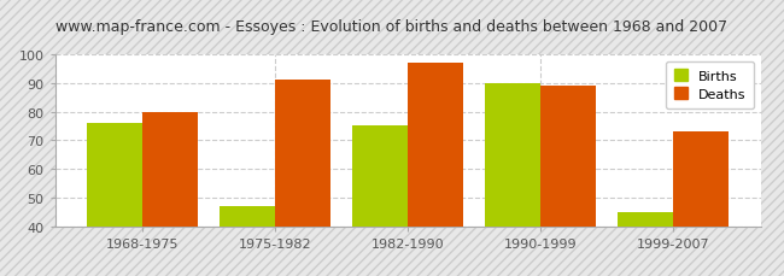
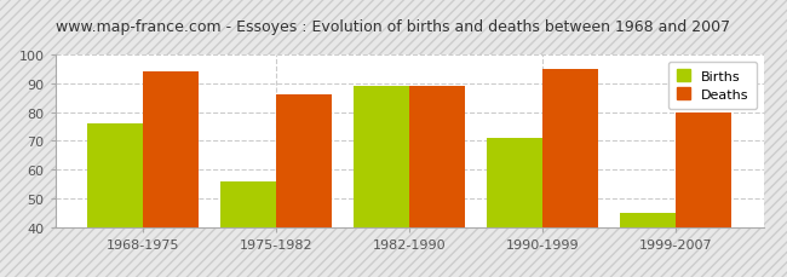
Deaths/1968-1975: 80 -> 94
Births/1975-1982: 47 -> 56
Deaths/1975-1982: 91 -> 86
Births/1982-1990: 75 -> 89
Deaths/1982-1990: 97 -> 89
Births/1990-1999: 90 -> 71
Deaths/1990-1999: 89 -> 95
Deaths/1999-2007: 73 -> 80
